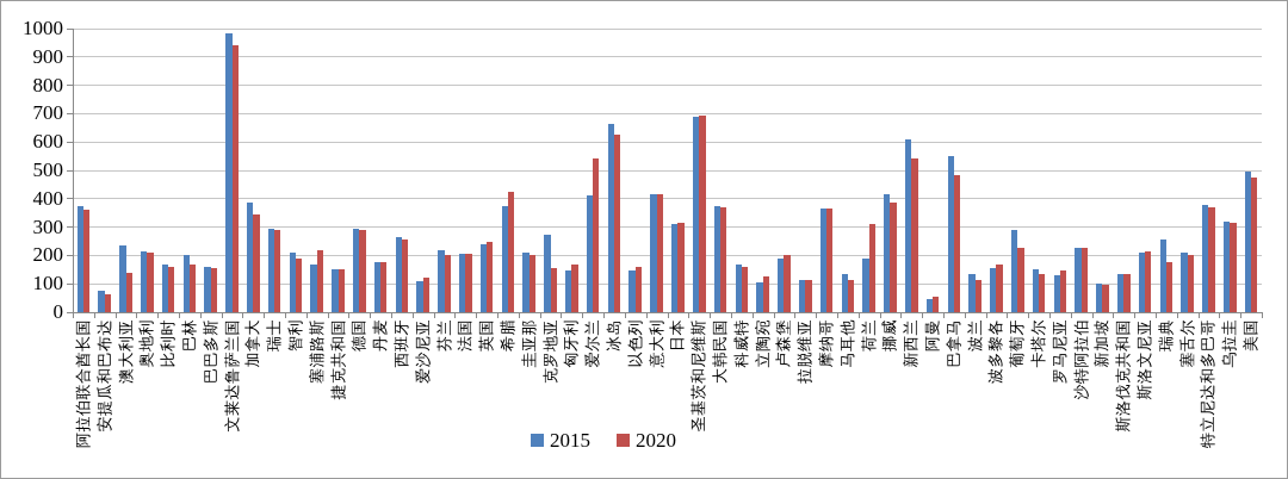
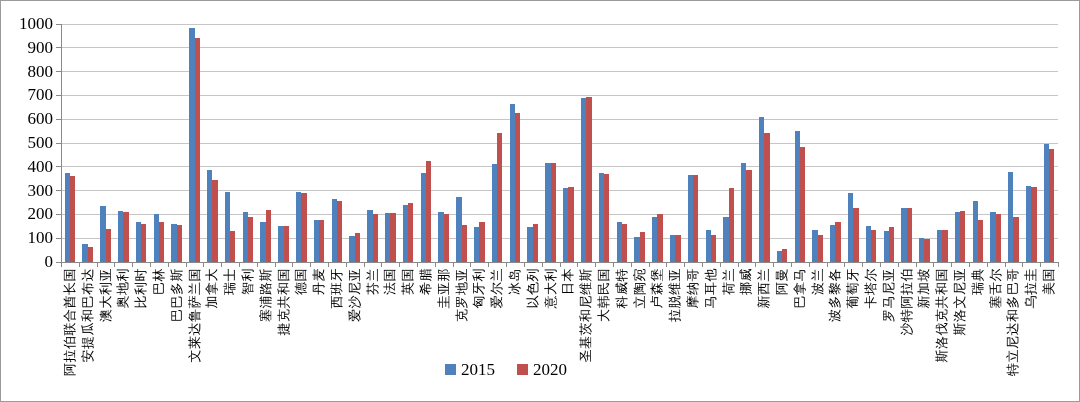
2020/瑞士: 290 -> 130
2020/特立尼达和多巴哥: 370 -> 190
